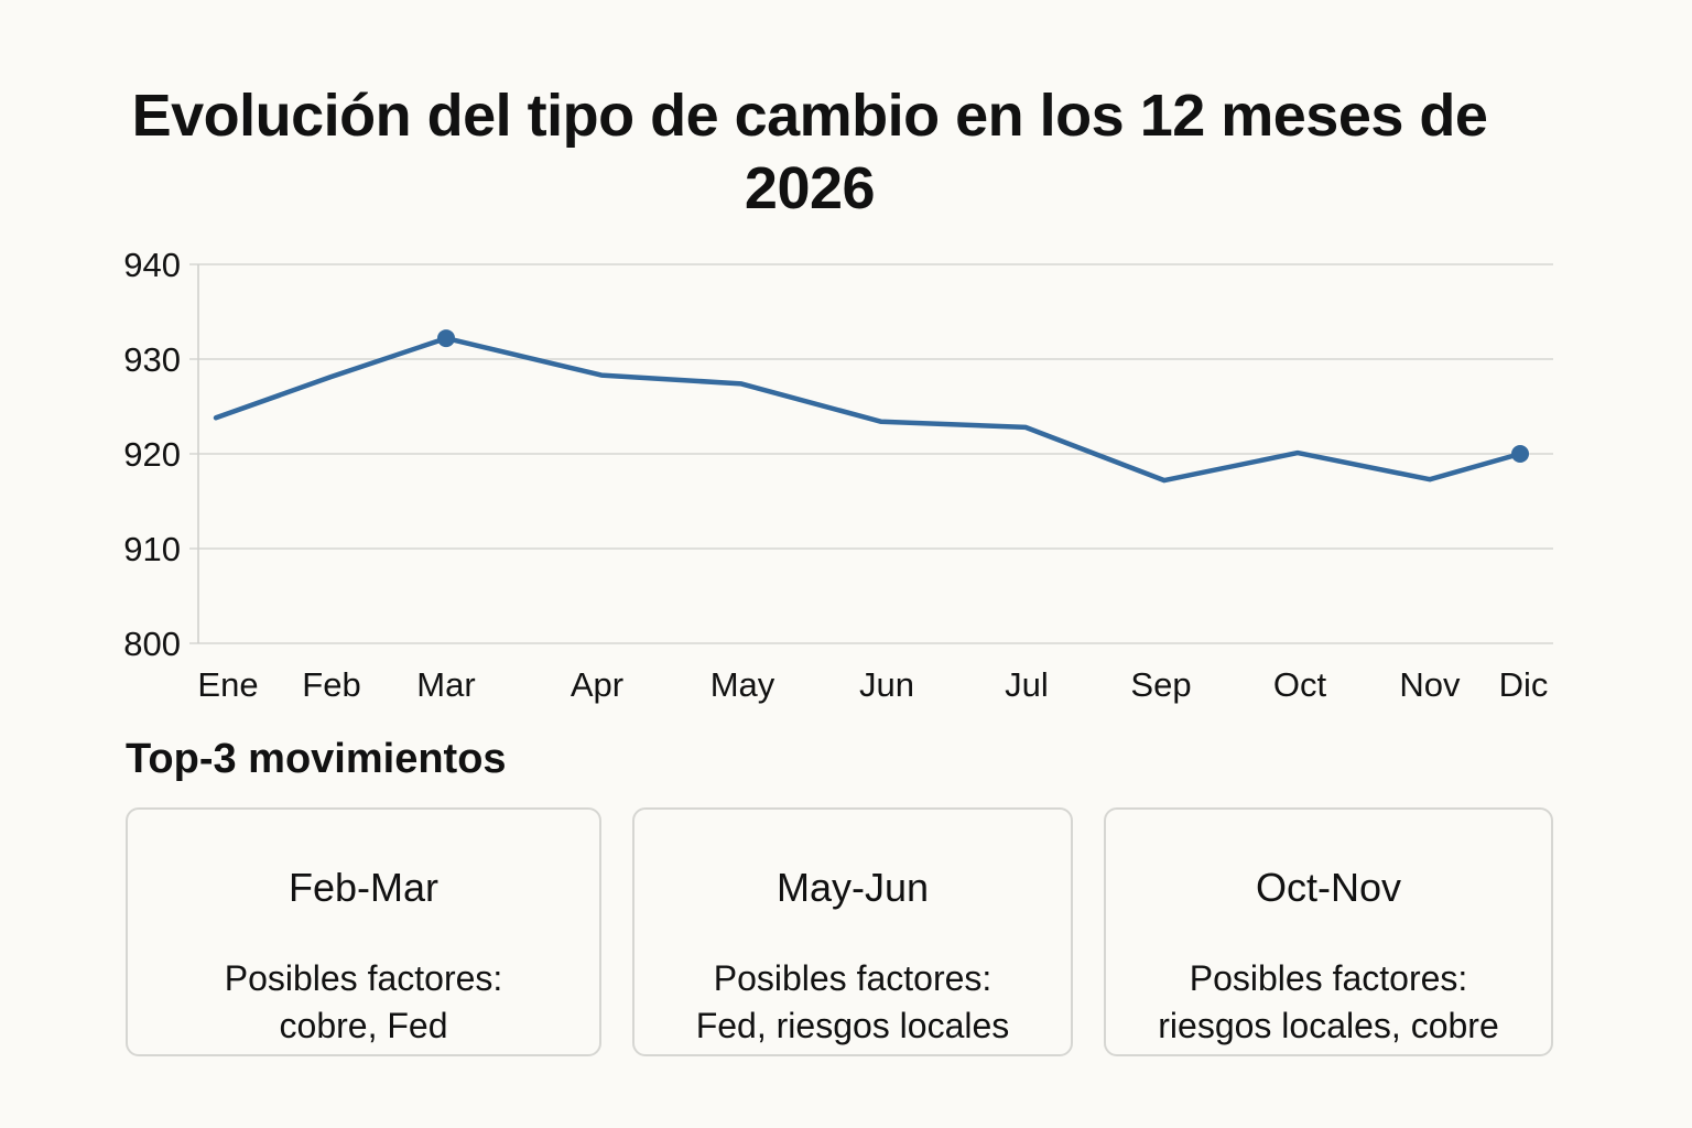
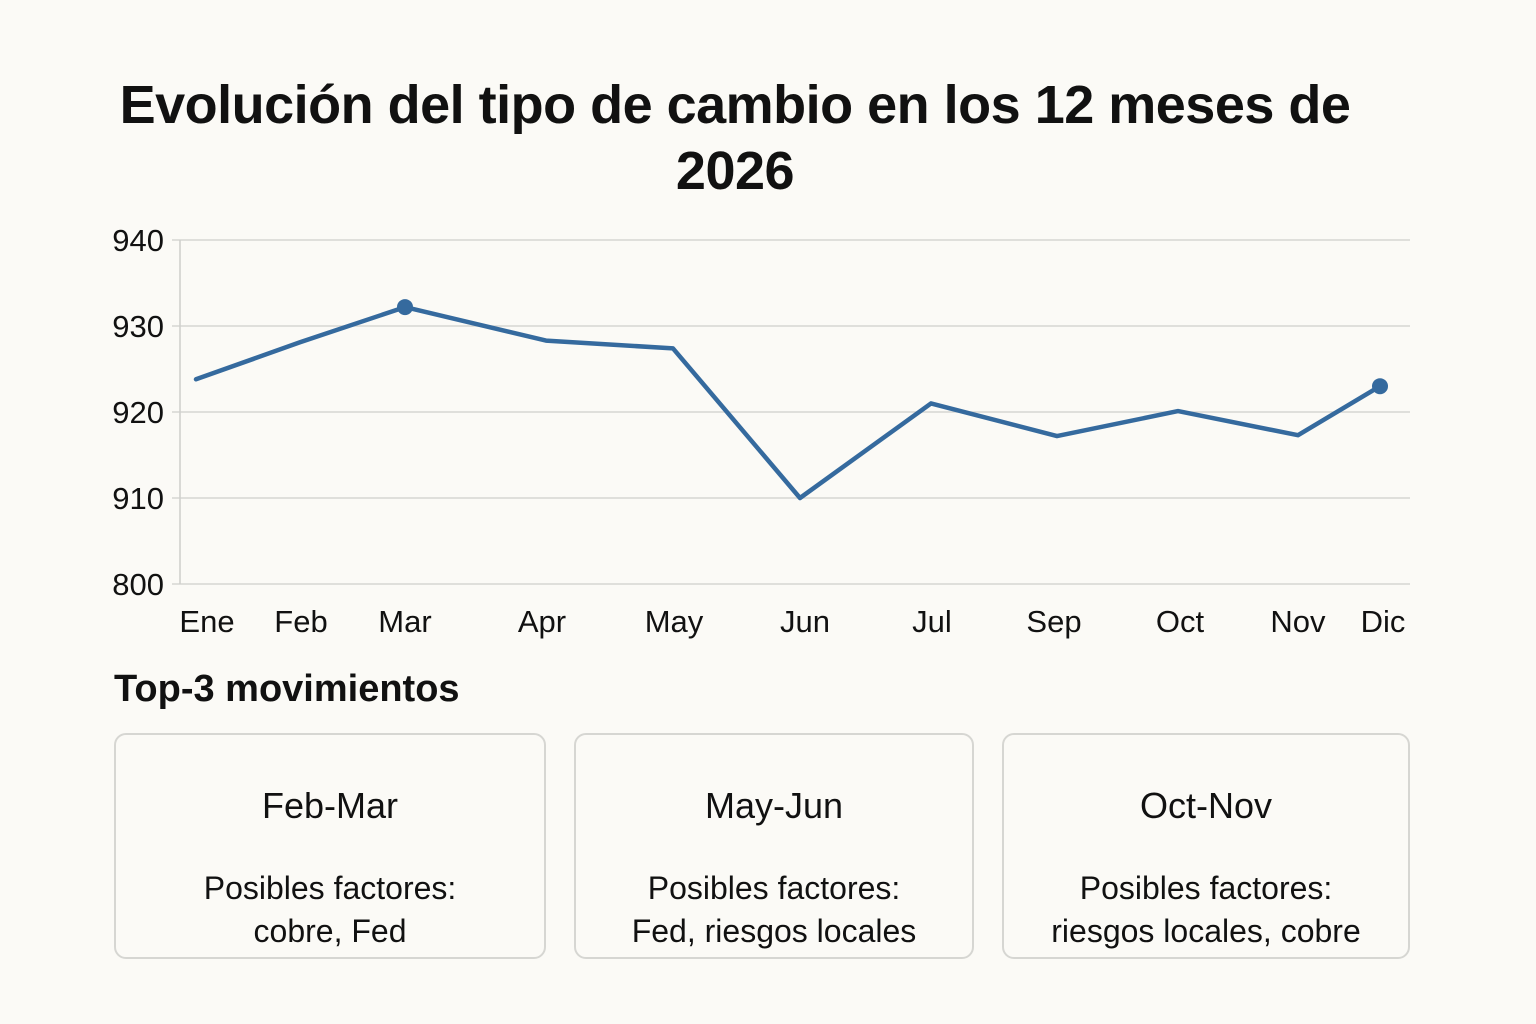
Jun: 923 -> 910
Jul: 923 -> 921
Dic: 920 -> 923
